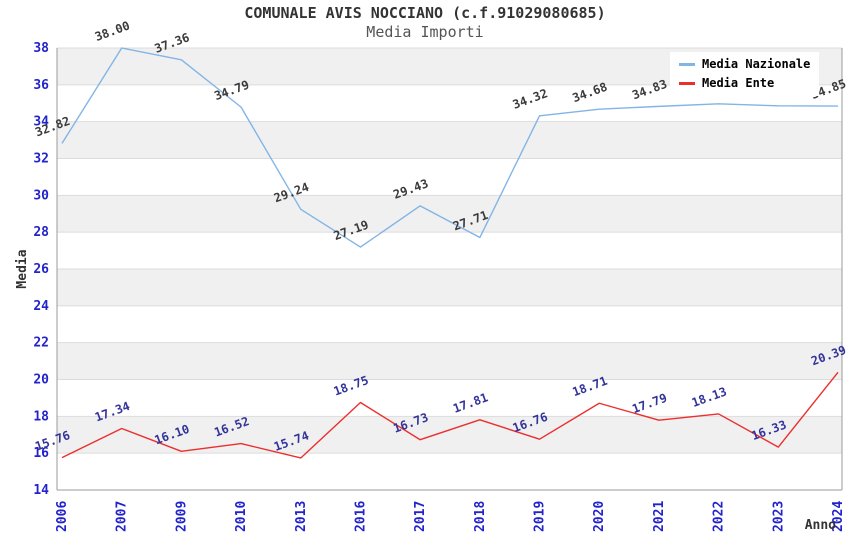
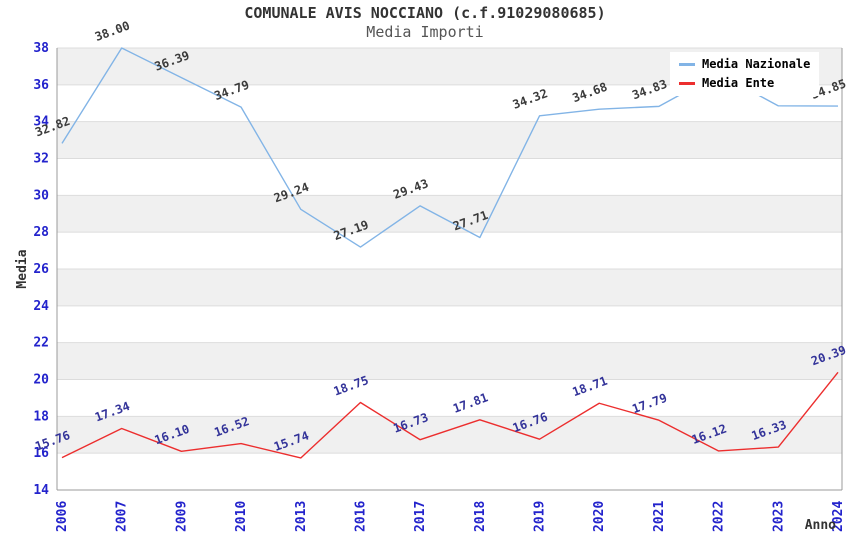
Media Nazionale/2009: 37.36 -> 36.39
Media Nazionale/2022: 35.0 -> 36.6
Media Ente/2022: 18.13 -> 16.12
